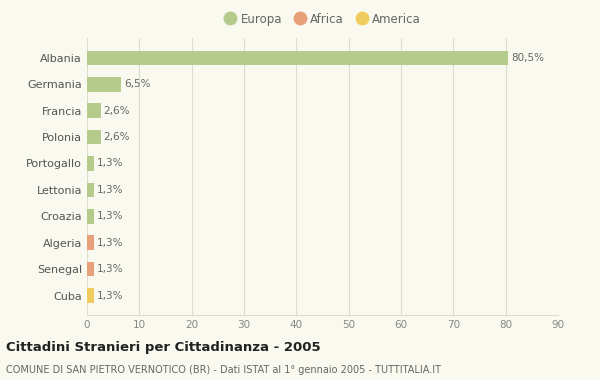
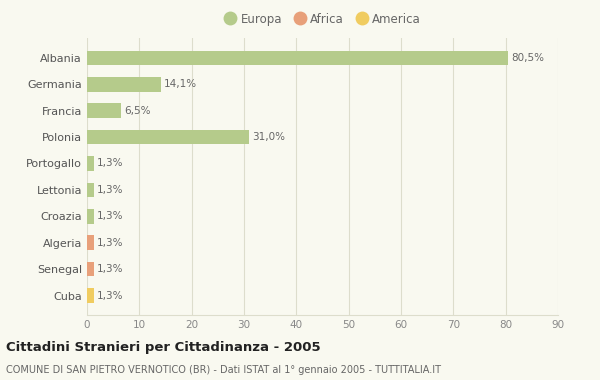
Germania: 6,5% -> 14,1%
Francia: 2,6% -> 6,5%
Polonia: 2,6% -> 31,0%
